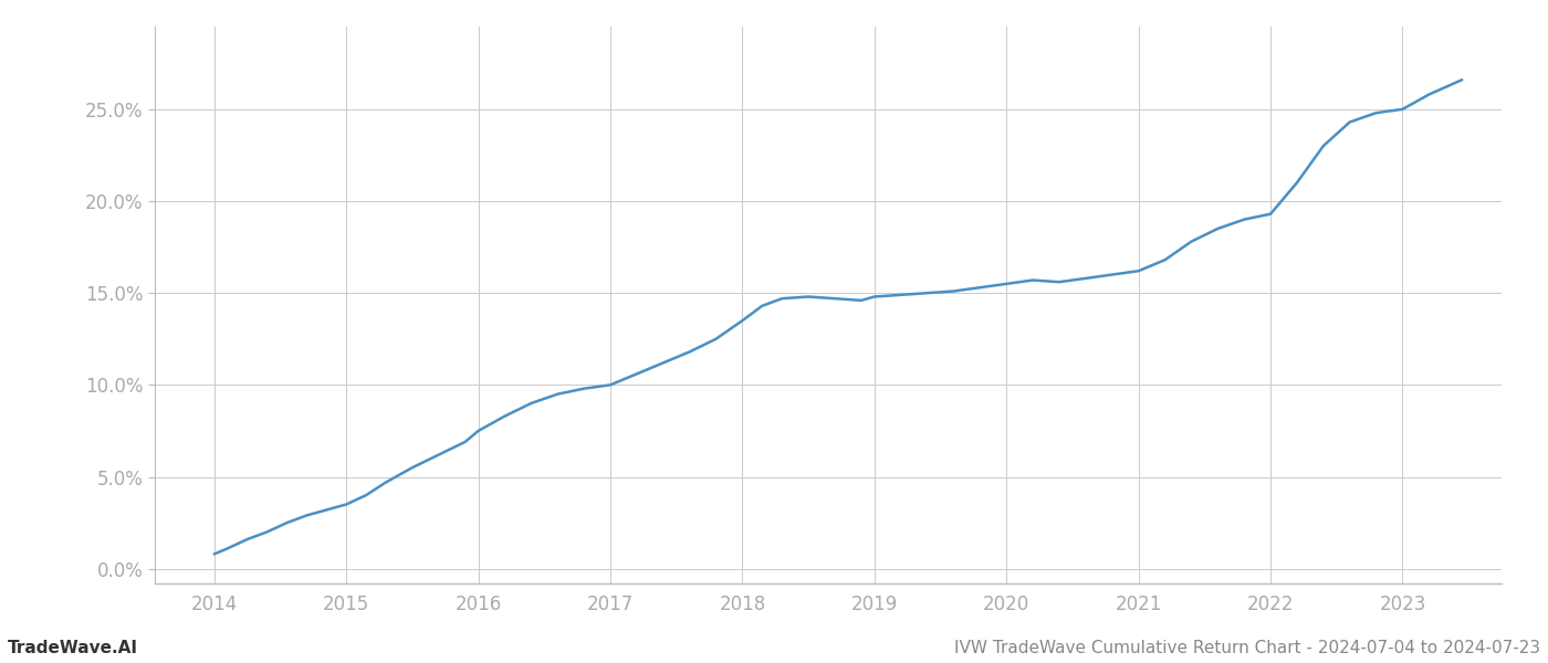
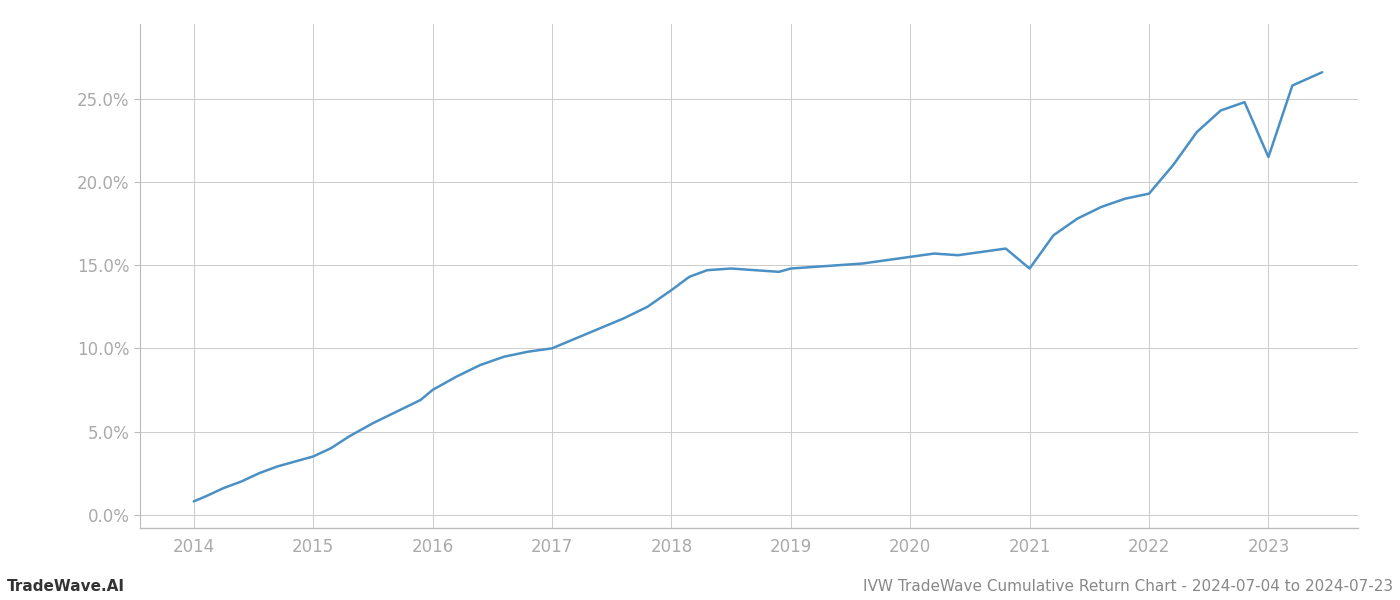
2021: 16.2% -> 14.8%
2023: 25.0% -> 21.5%
